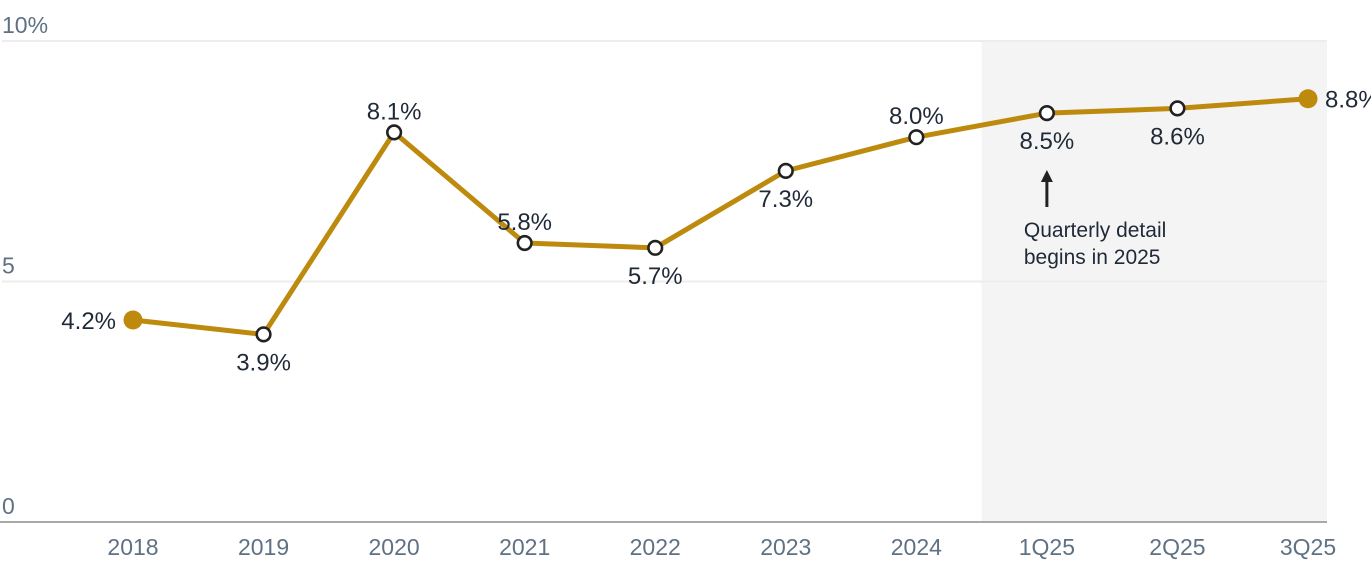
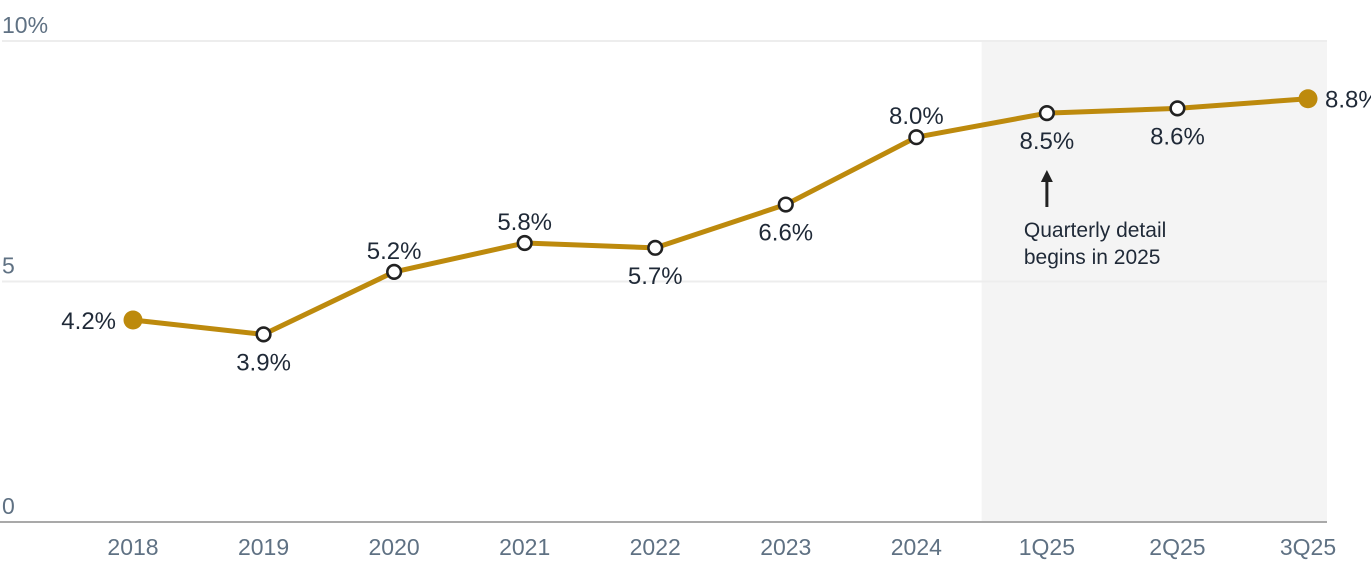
2020: 8.1% -> 5.2%
2023: 7.3% -> 6.6%
